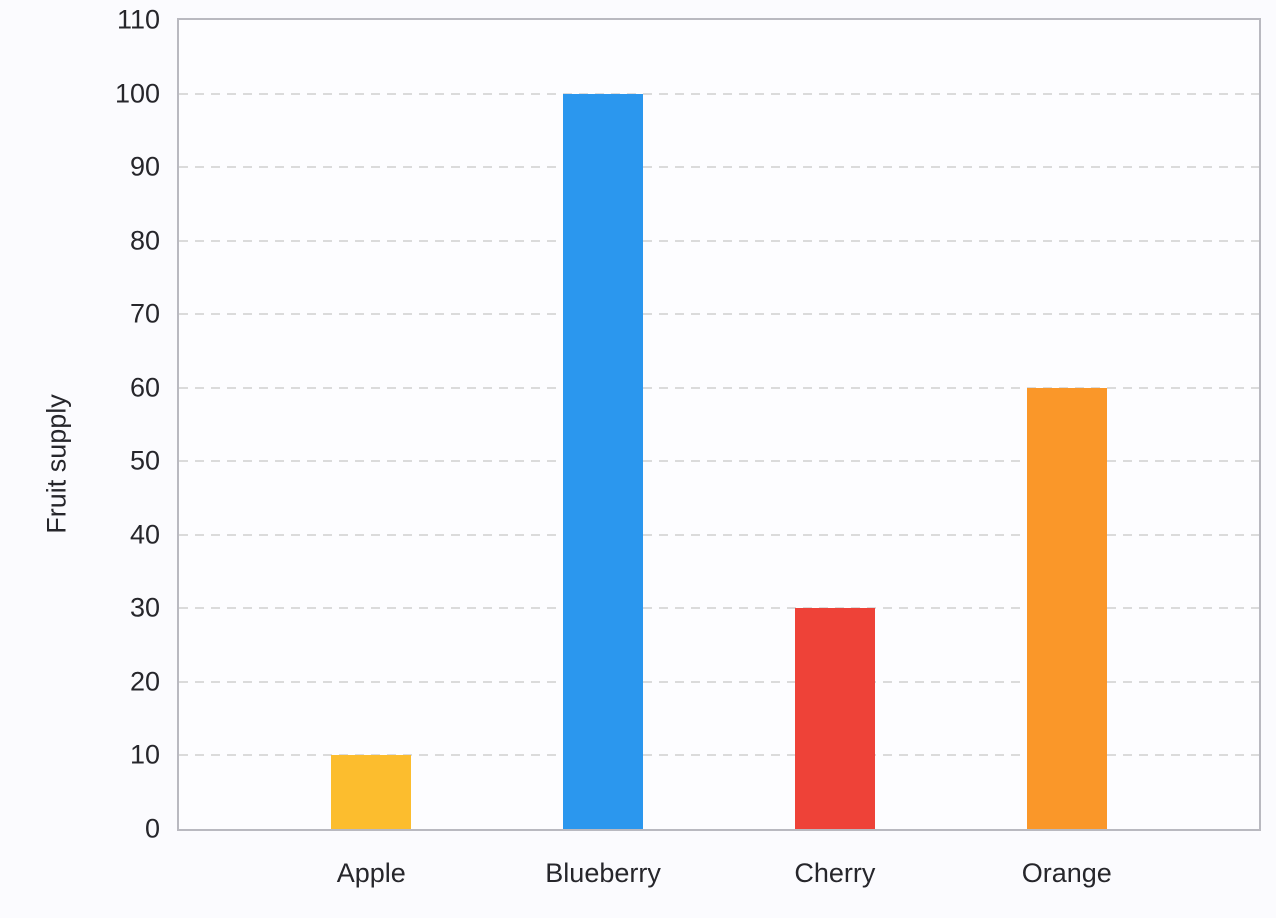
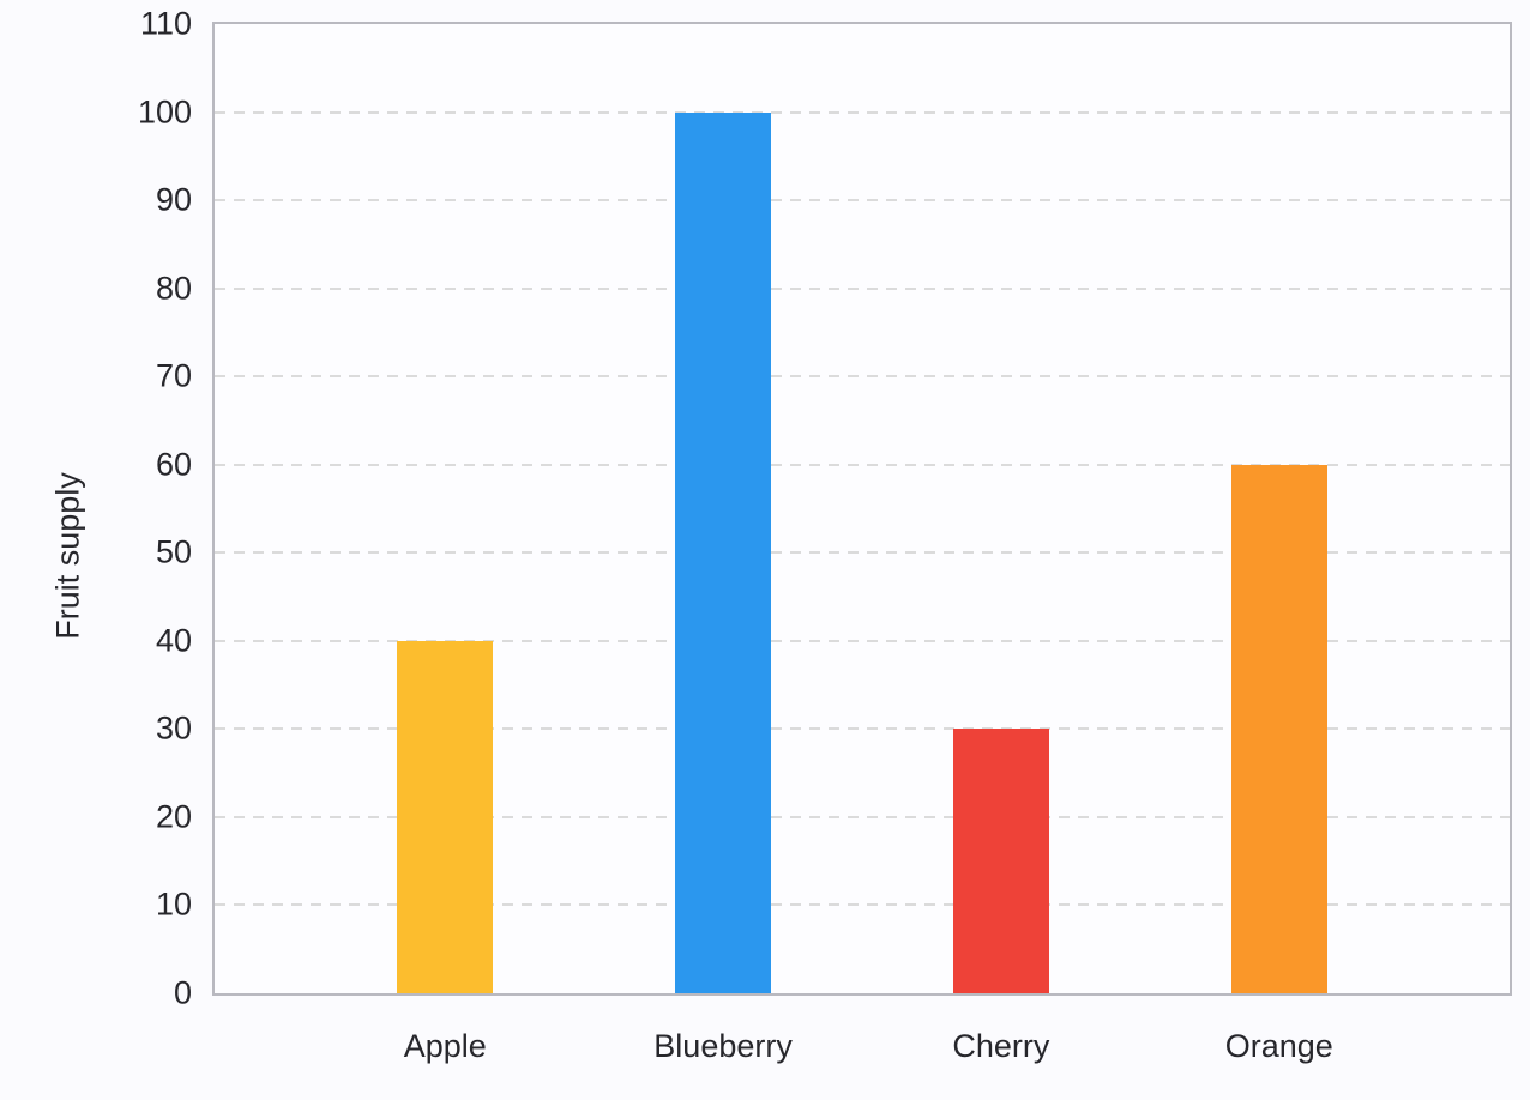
Apple: 10 -> 40
